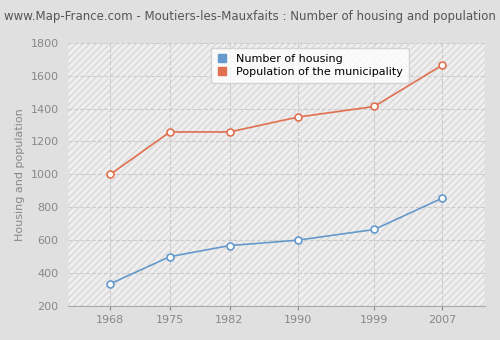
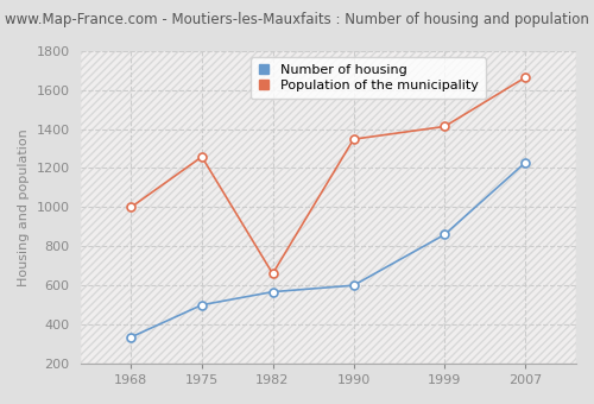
Population of the municipality/1982: 1260 -> 660
Number of housing/1999: 660 -> 860
Number of housing/2007: 860 -> 1230
